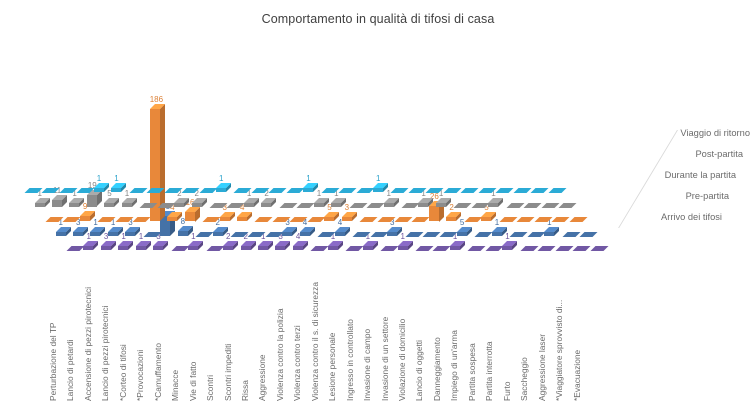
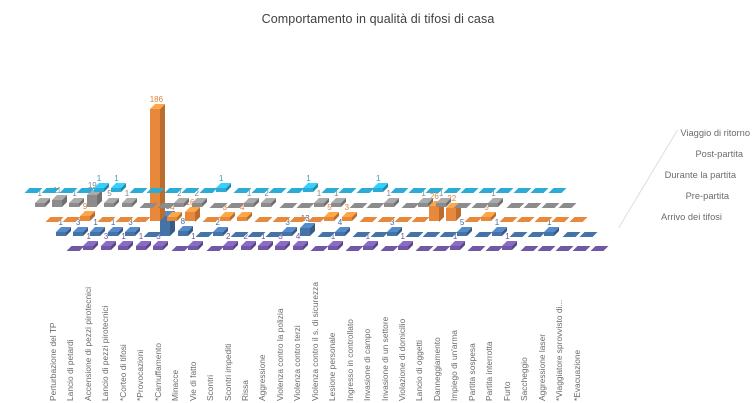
Post-partita/Violenza contro terzi: 4 -> 13
Durante la partita/Impiego di un'arma: 2 -> 22
